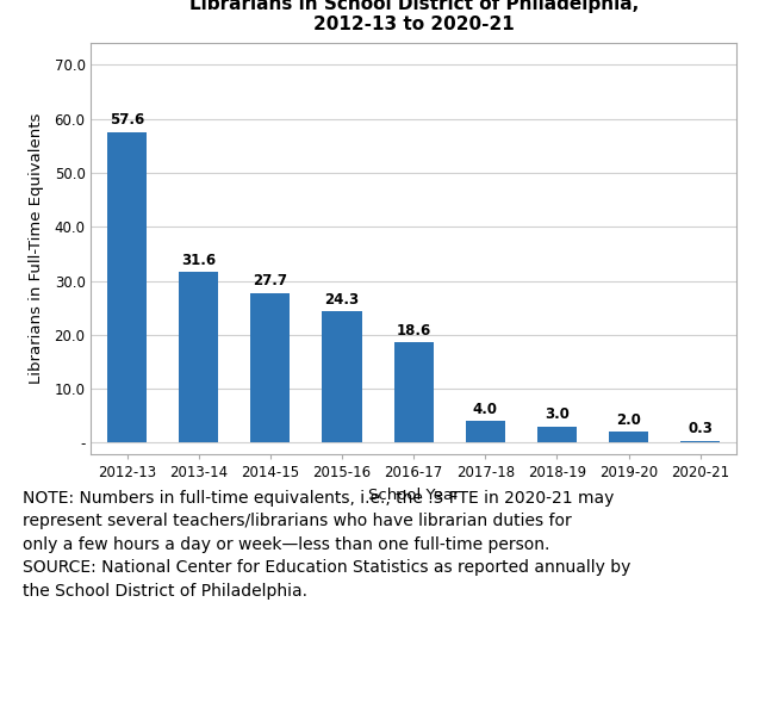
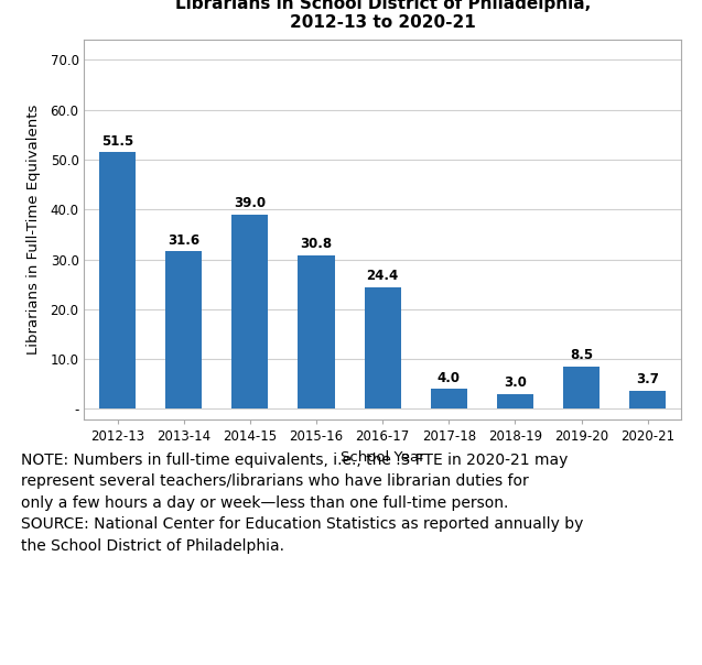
2012-13: 57.6 -> 51.5
2014-15: 27.7 -> 39.0
2015-16: 24.3 -> 30.8
2016-17: 18.6 -> 24.4
2019-20: 2.0 -> 8.5
2020-21: 0.3 -> 3.7
